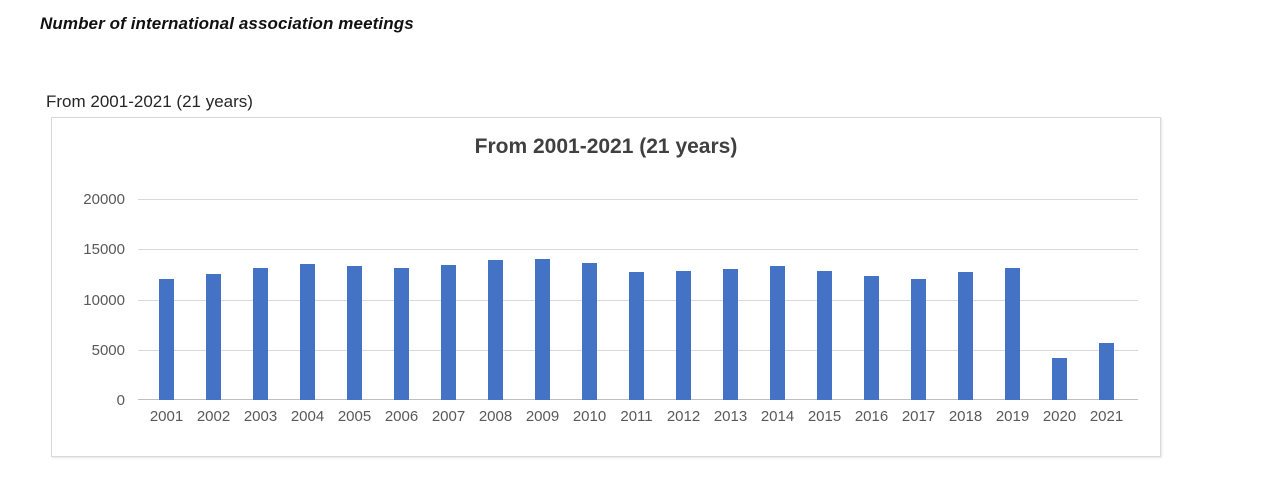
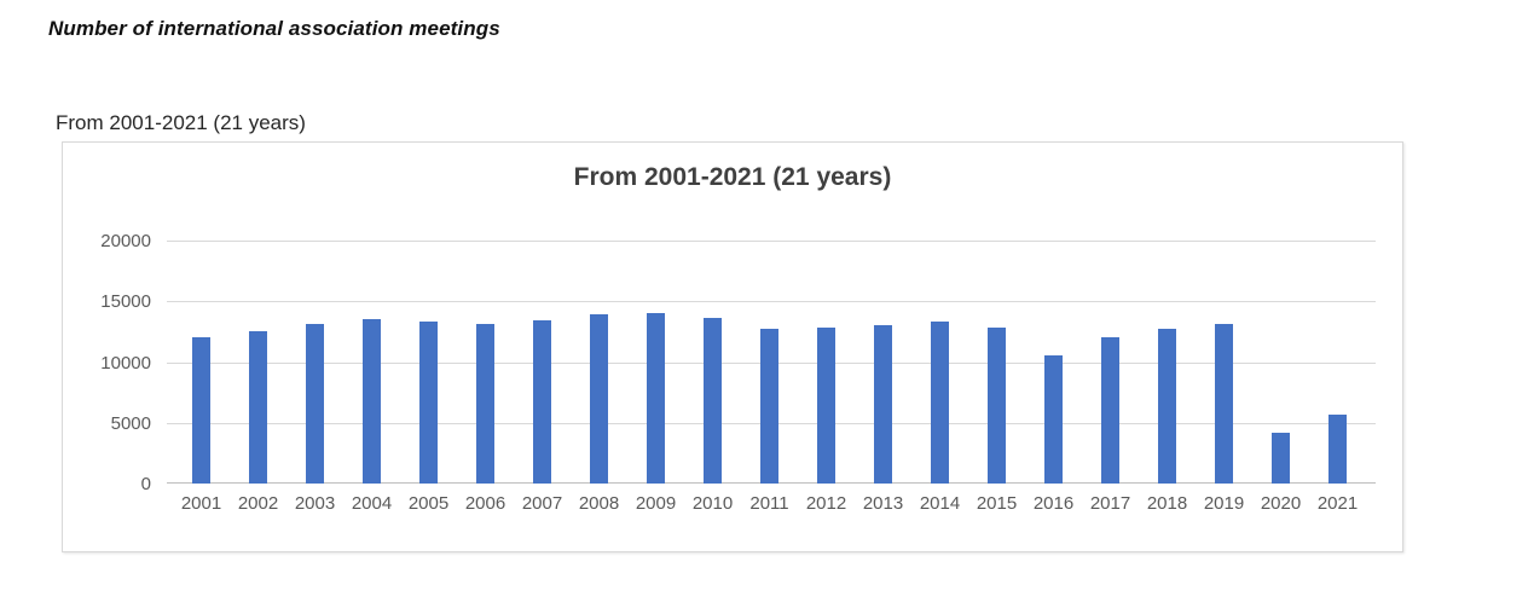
2016: 12300 -> 10500
